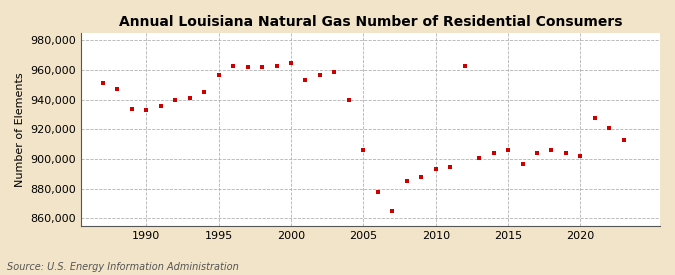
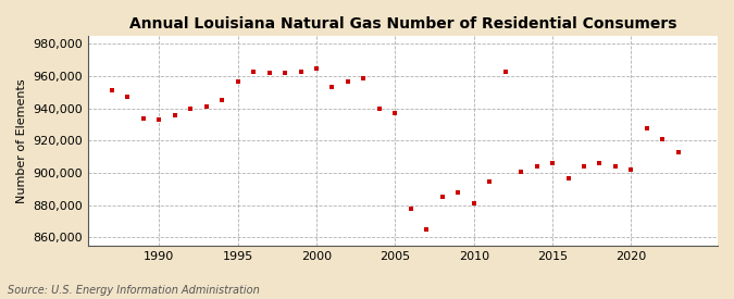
2005: 906,000 -> 937,000
2010: 893,000 -> 881,000
